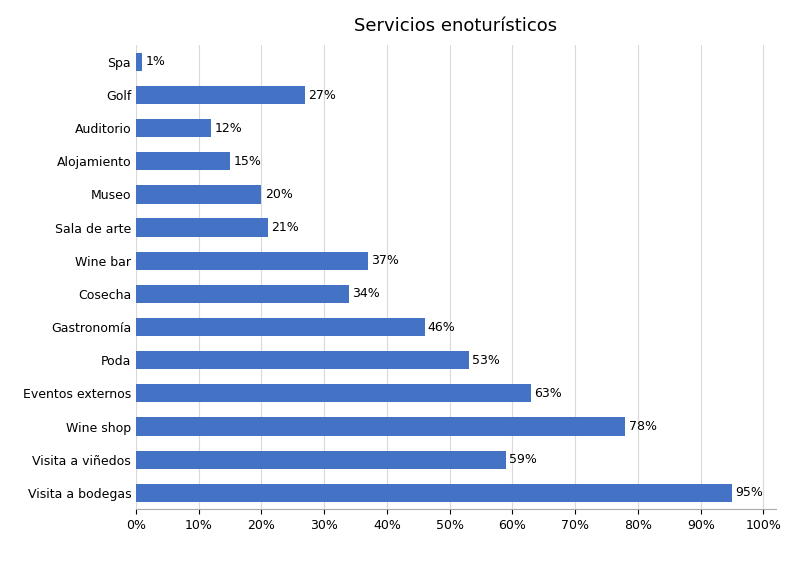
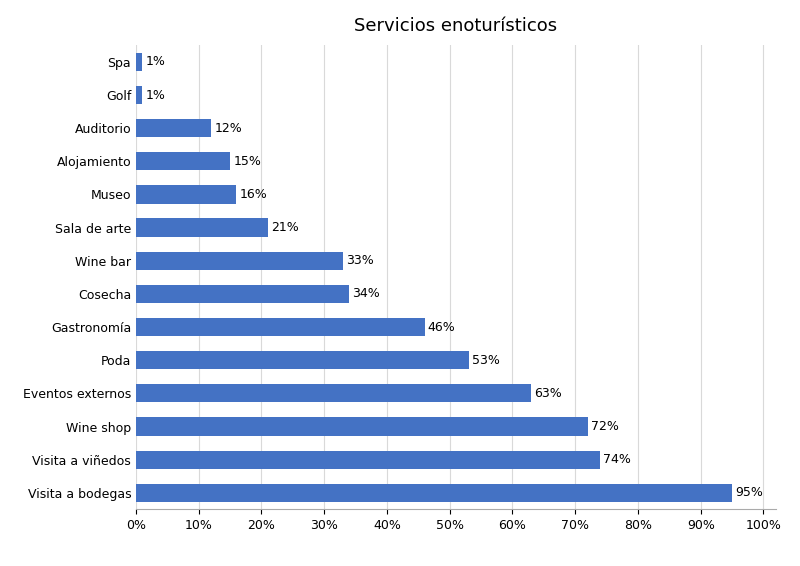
Golf: 27% -> 1%
Museo: 20% -> 16%
Wine bar: 37% -> 33%
Wine shop: 78% -> 72%
Visita a viñedos: 59% -> 74%
